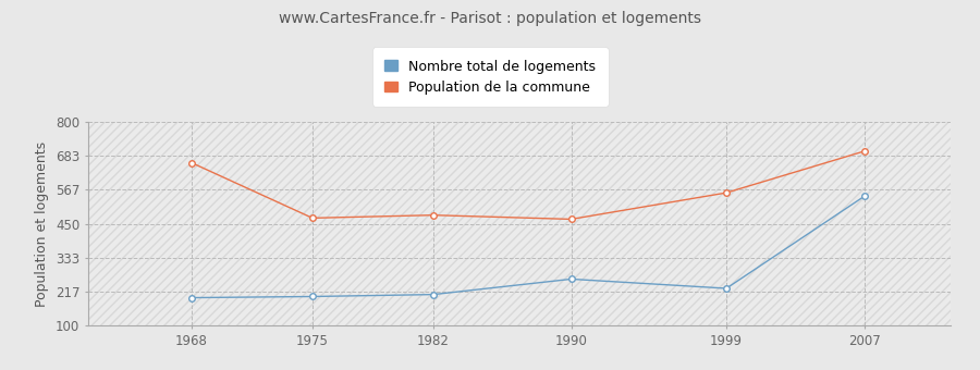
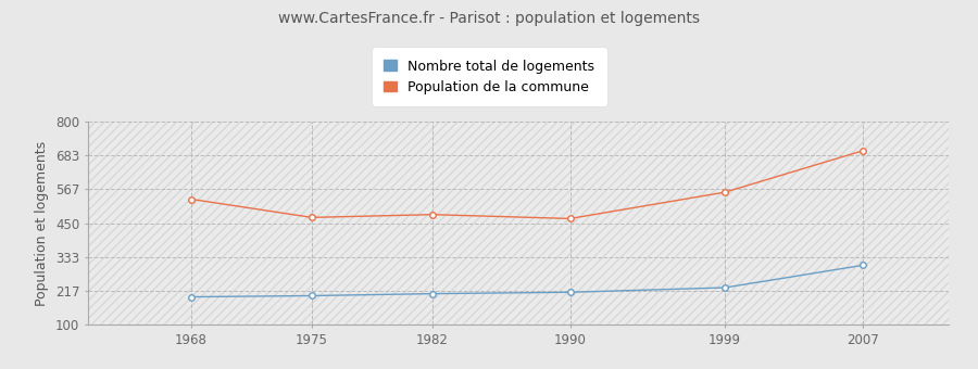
Population de la commune/1968: 660 -> 533
Nombre total de logements/1990: 260 -> 212
Nombre total de logements/2007: 545 -> 305
